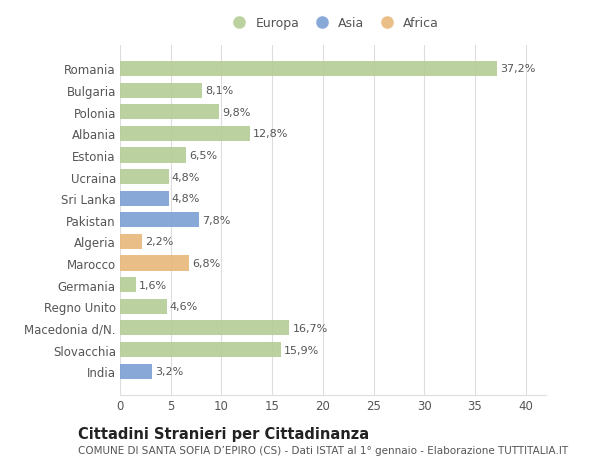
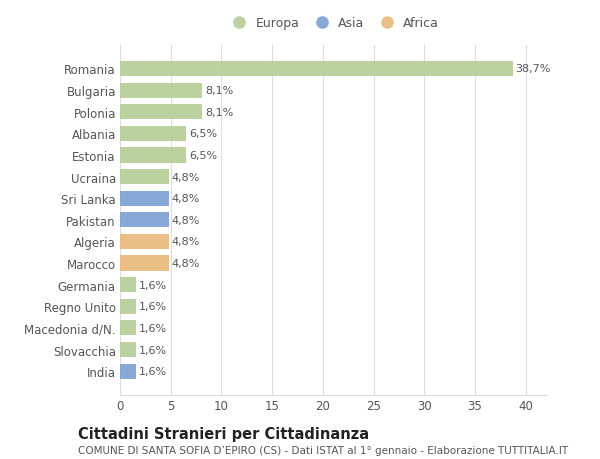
Romania: 37,2% -> 38,7%
Polonia: 9,8% -> 8,1%
Albania: 12,8% -> 6,5%
Pakistan: 7,8% -> 4,8%
Algeria: 2,2% -> 4,8%
Marocco: 6,8% -> 4,8%
Regno Unito: 4,6% -> 1,6%
Macedonia d/N.: 16,7% -> 1,6%
Slovacchia: 15,9% -> 1,6%
India: 3,2% -> 1,6%
